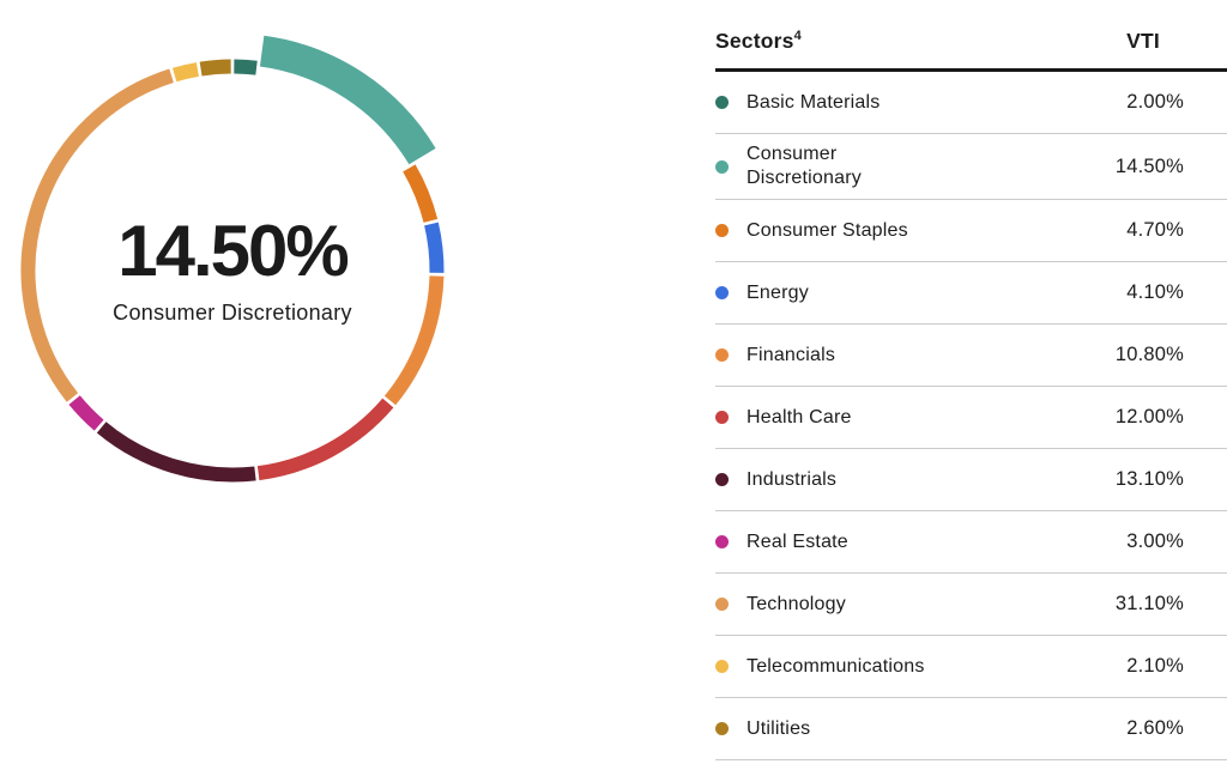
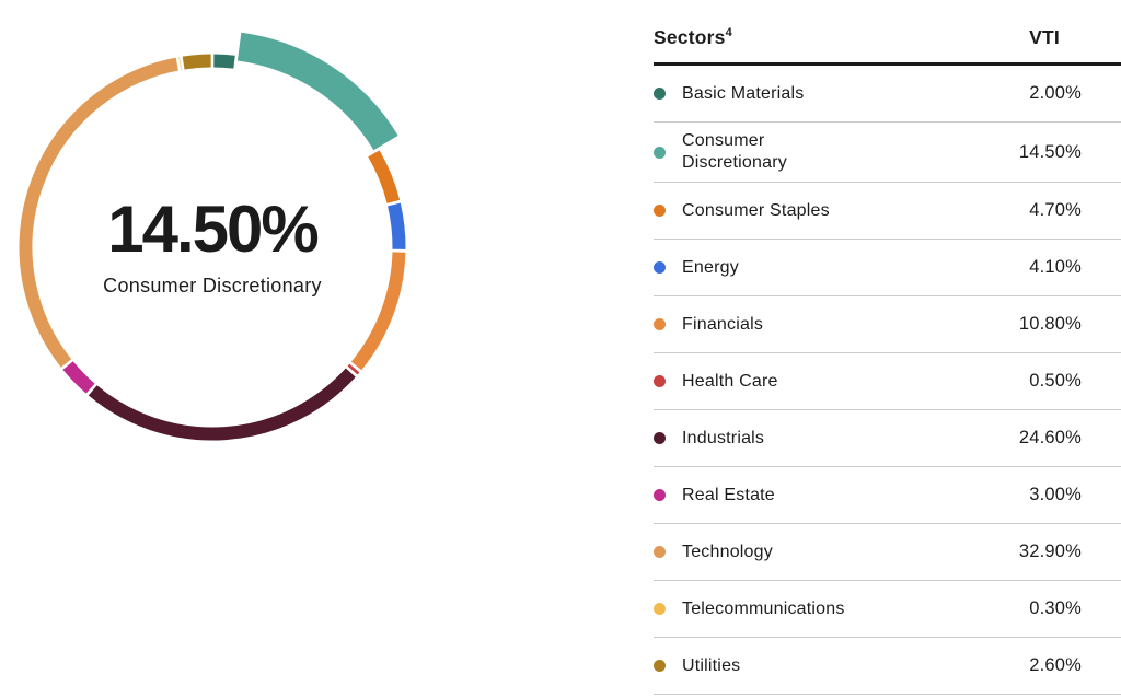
Health Care: 12.00% -> 0.50%
Industrials: 13.10% -> 24.60%
Technology: 31.10% -> 32.90%
Telecommunications: 2.10% -> 0.30%
